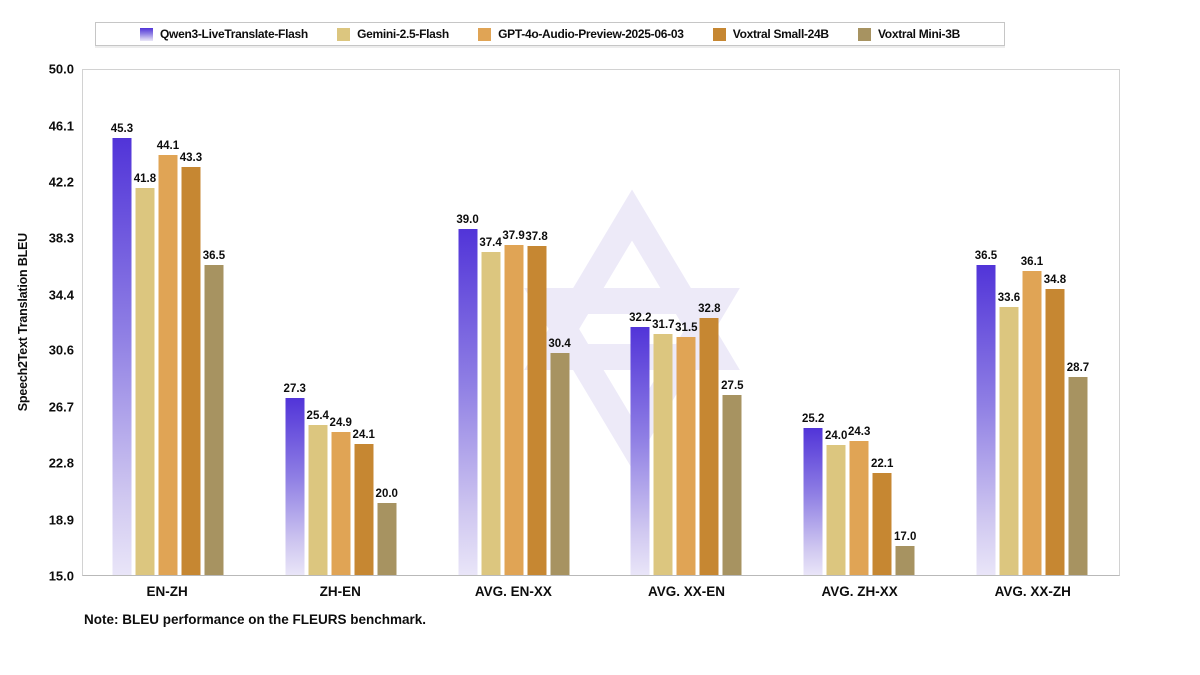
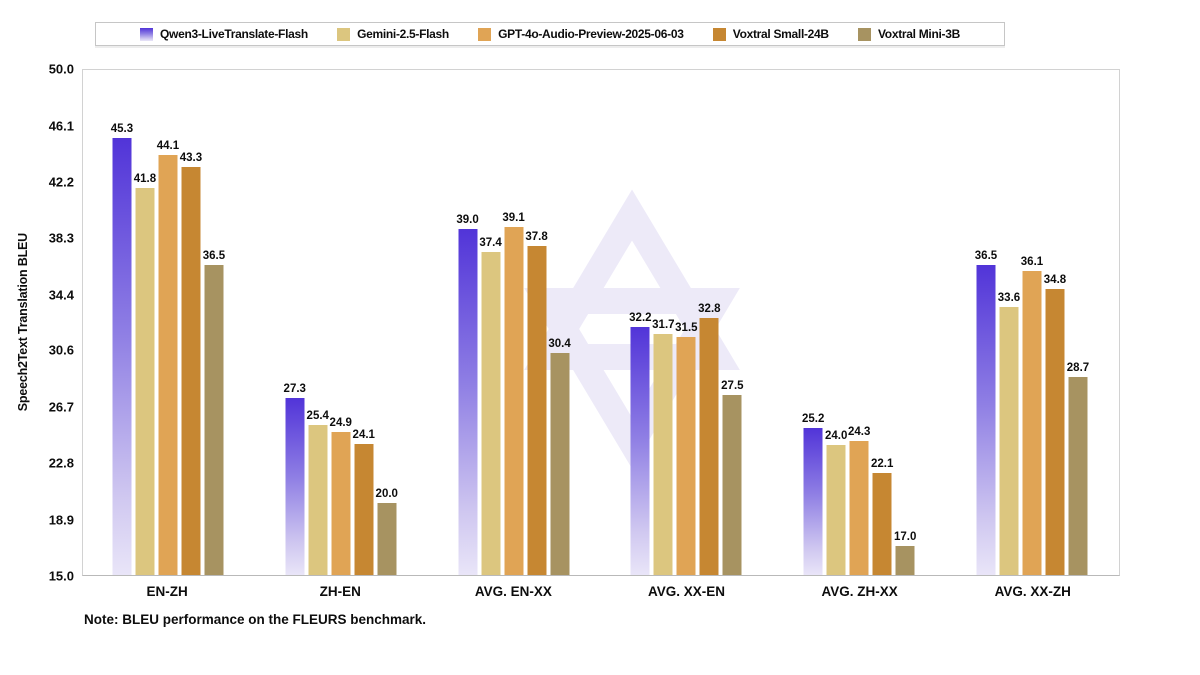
GPT-4o-Audio-Preview-2025-06-03/AVG. EN-XX: 37.9 -> 39.1
